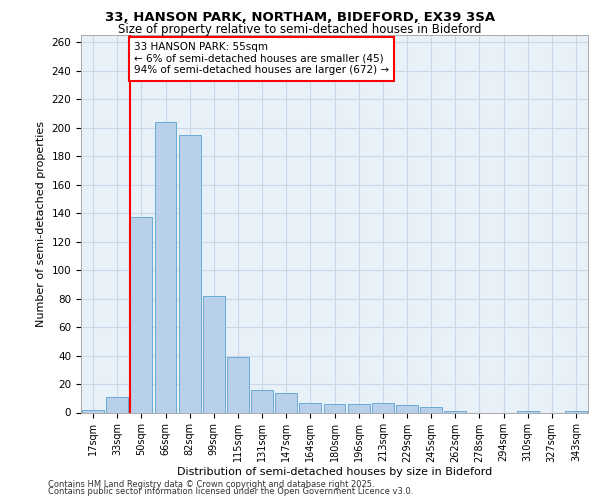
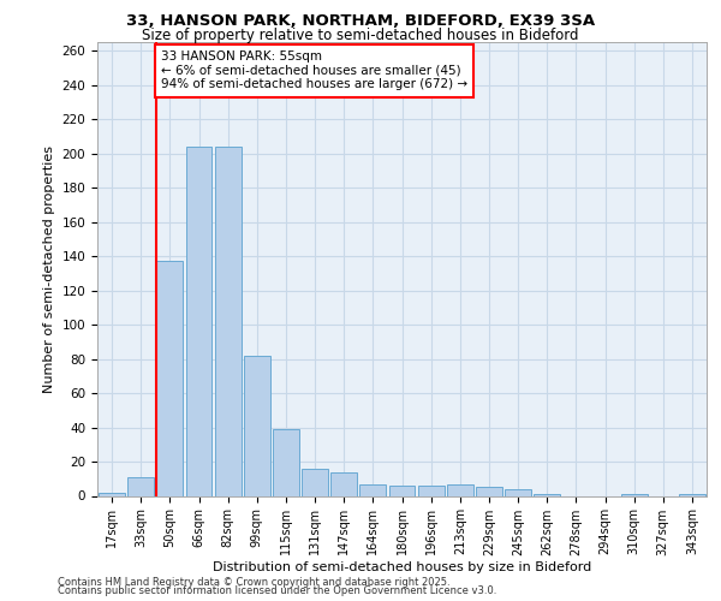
82sqm: 195 -> 204
